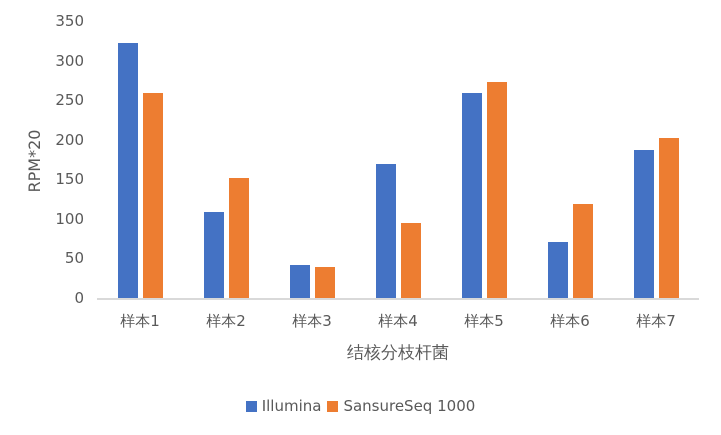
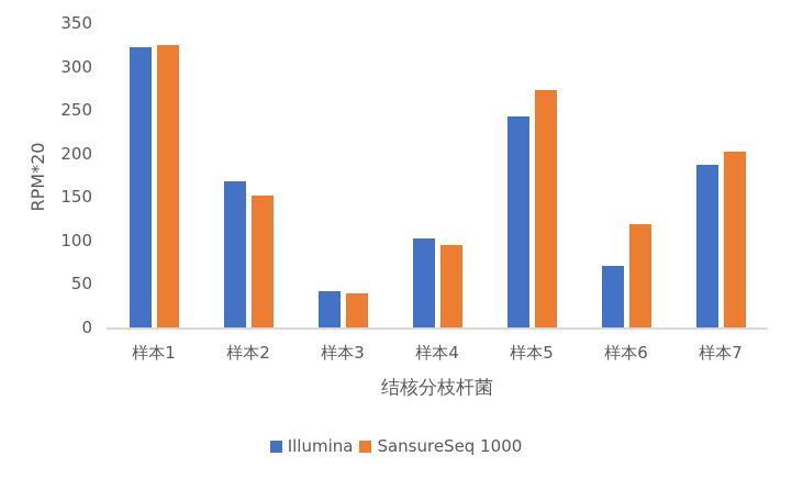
SansureSeq 1000/样本1: 260 -> 330
Illumina/样本2: 110 -> 170
Illumina/样本4: 170 -> 100
Illumina/样本5: 260 -> 240
